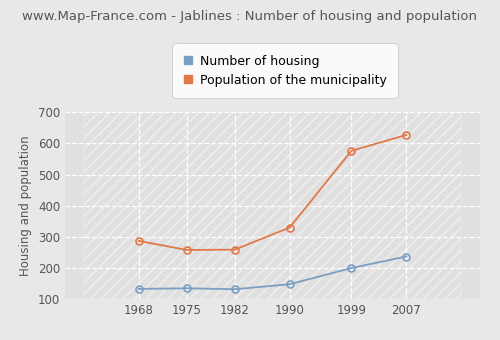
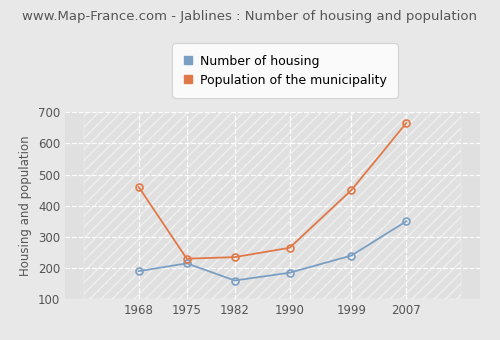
Number of housing/1968: 133 -> 190
Population of the municipality/1968: 287 -> 460
Number of housing/1975: 135 -> 215
Population of the municipality/1975: 258 -> 230
Number of housing/1982: 132 -> 160
Population of the municipality/1982: 259 -> 235
Number of housing/1990: 148 -> 185
Population of the municipality/1990: 330 -> 265
Number of housing/1999: 200 -> 240
Population of the municipality/1999: 576 -> 450
Number of housing/2007: 237 -> 350
Population of the municipality/2007: 627 -> 665
